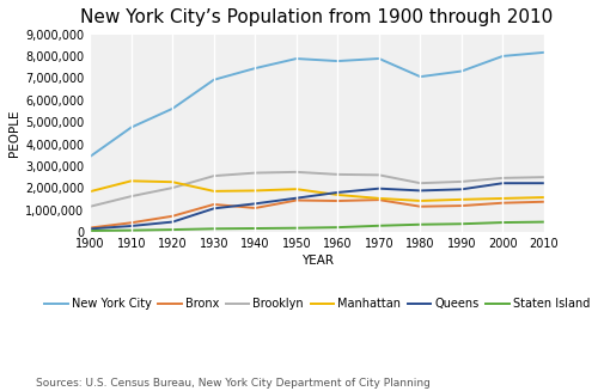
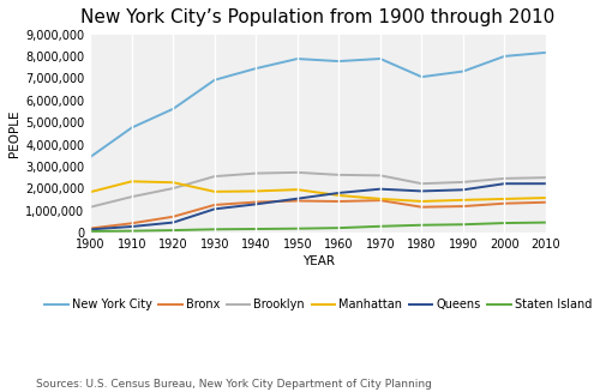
Bronx/1940: 1,100,000 -> 1,400,000
